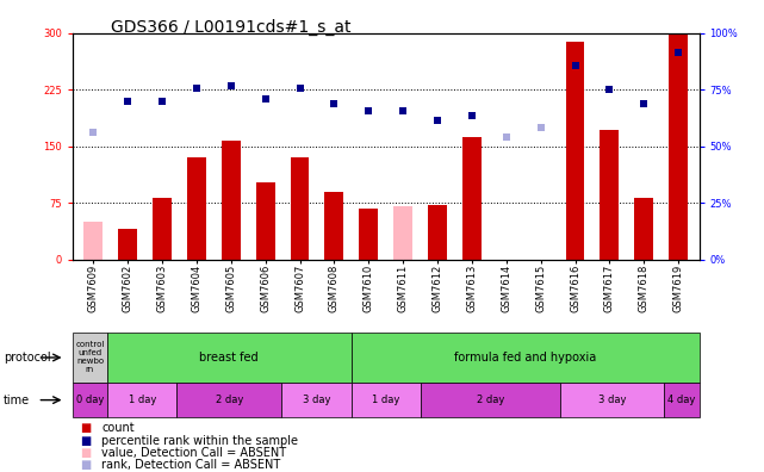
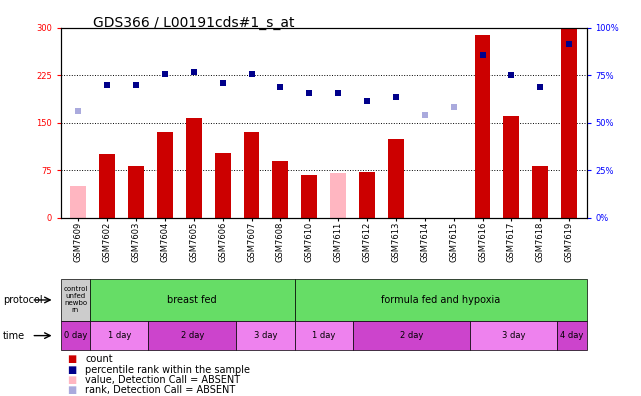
GSM7602: 40 -> 100
GSM7613: 162 -> 125
GSM7617: 172 -> 160
